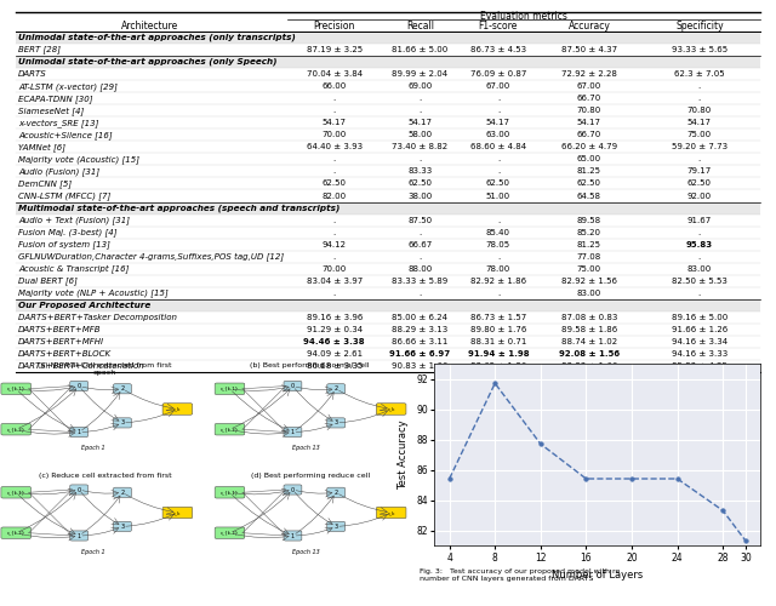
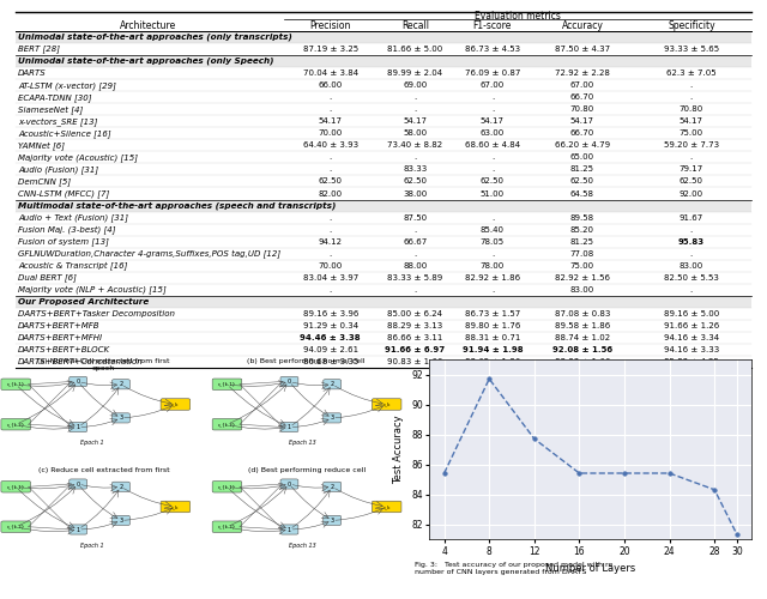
28: 83.3 -> 84.3
